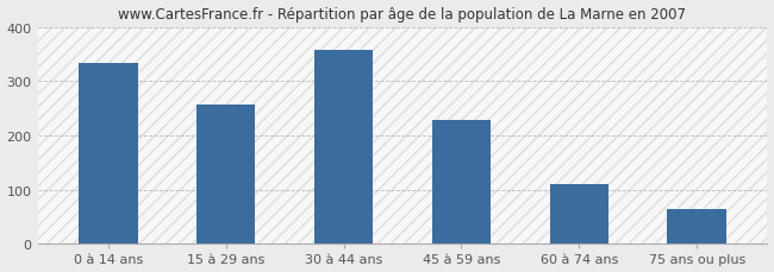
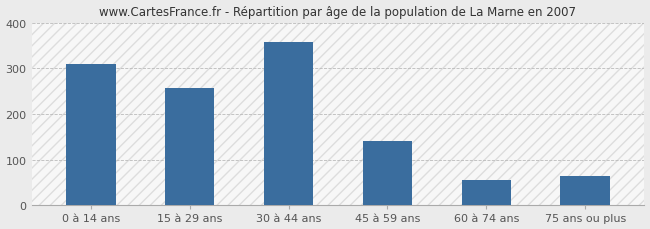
0 à 14 ans: 335 -> 310
45 à 59 ans: 229 -> 140
60 à 74 ans: 111 -> 55
